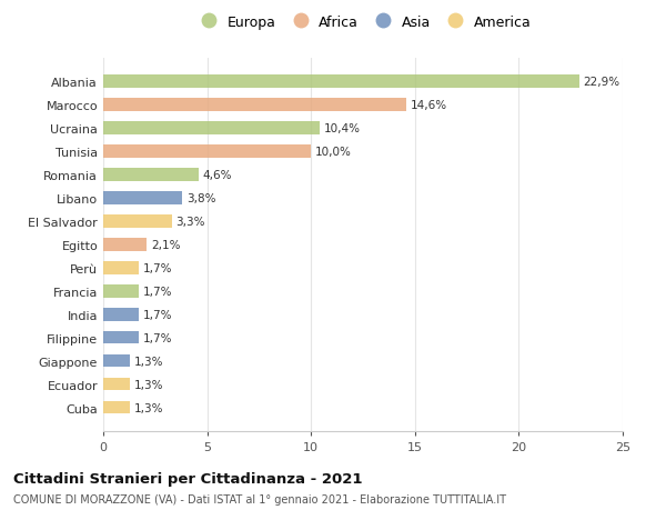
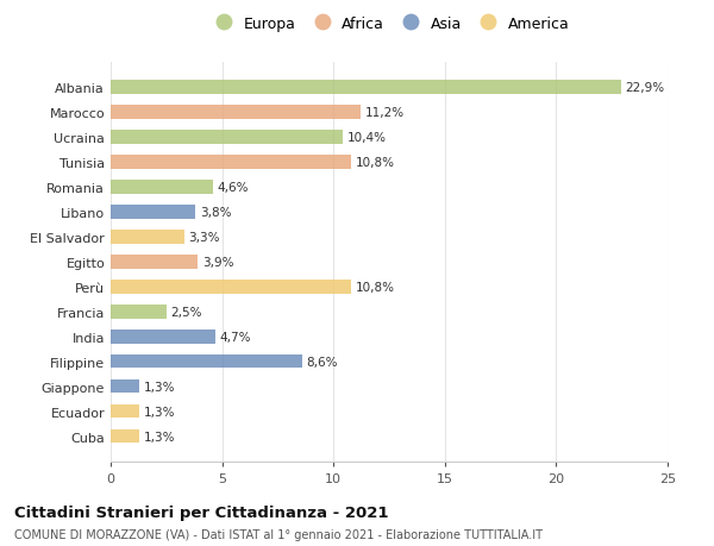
Marocco: 14,6% -> 11,2%
Tunisia: 10,0% -> 10,8%
Egitto: 2,1% -> 3,9%
Perù: 1,7% -> 10,8%
Francia: 1,7% -> 2,5%
India: 1,7% -> 4,7%
Filippine: 1,7% -> 8,6%
